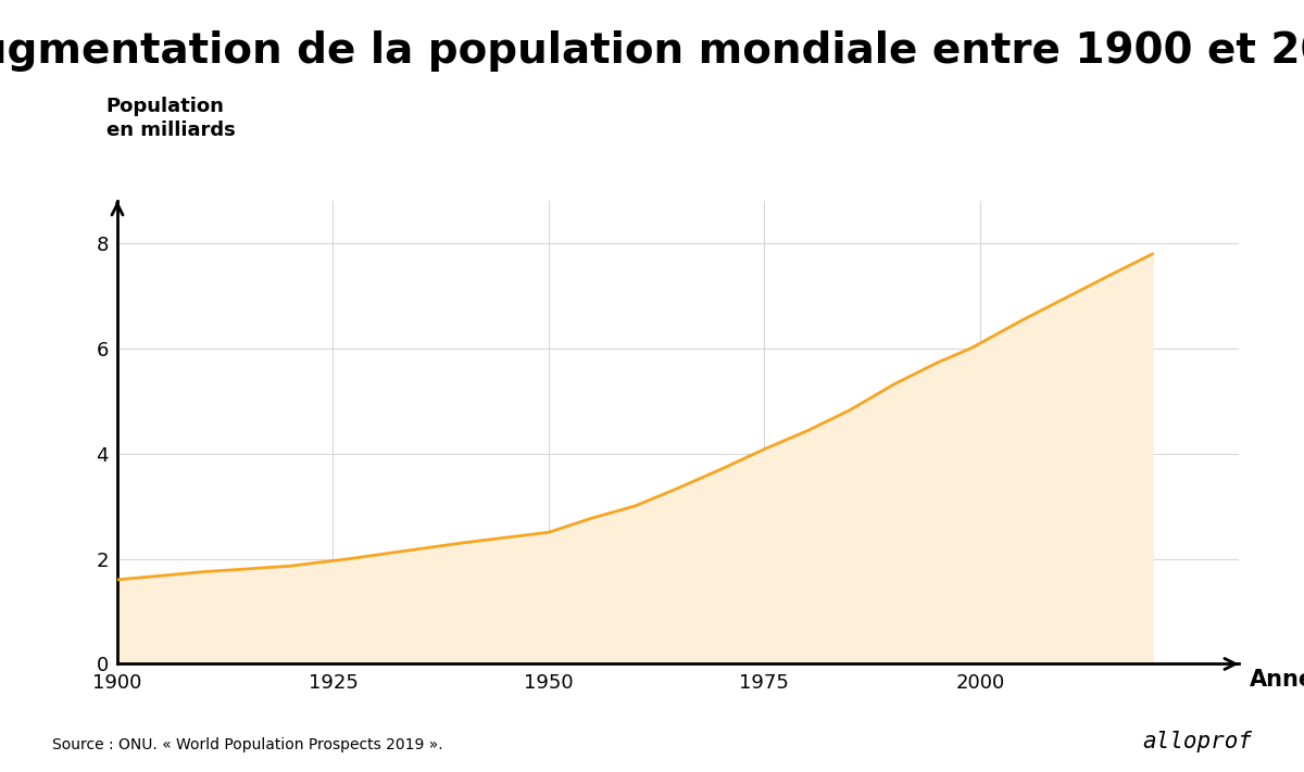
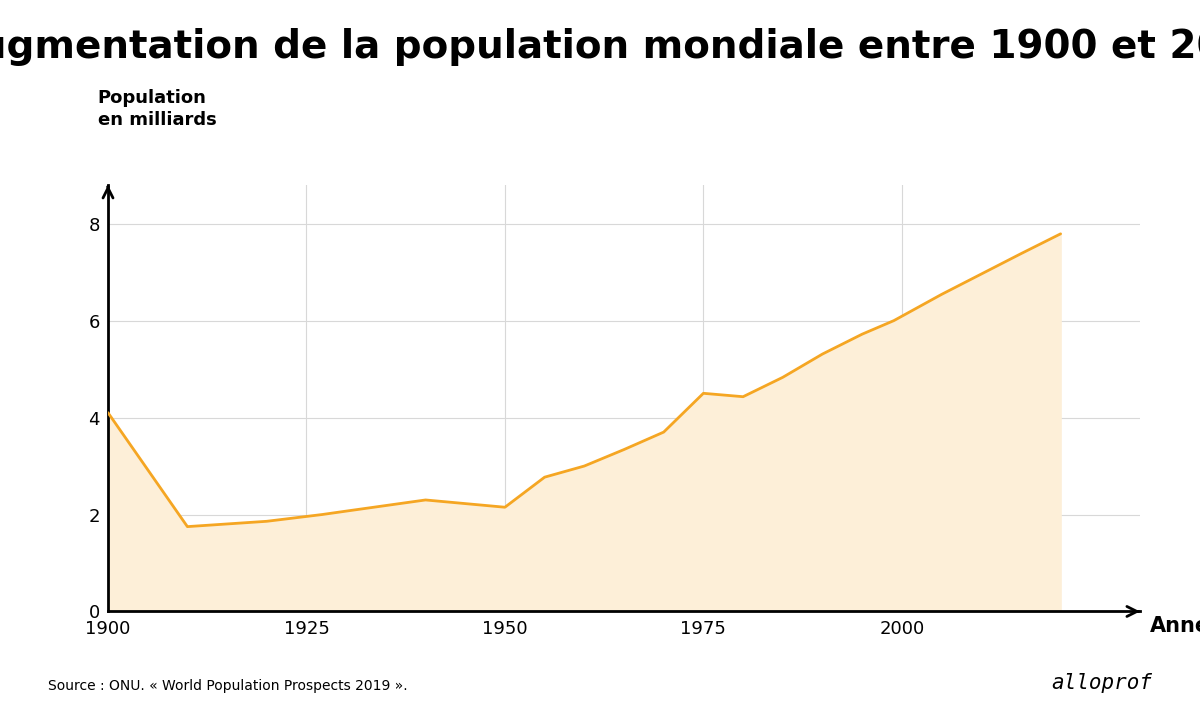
1900: 1.60 -> 4.10
1950: 2.50 -> 2.15
1975: 4.08 -> 4.50
